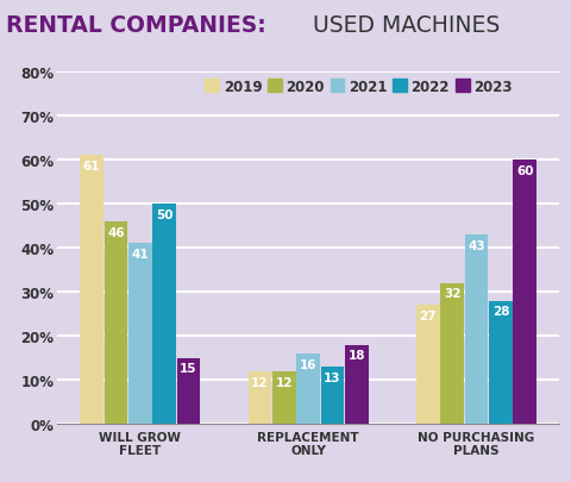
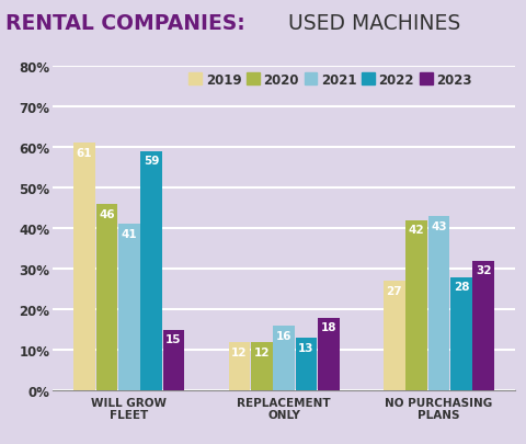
2022/WILL GROW FLEET: 50 -> 59
2020/NO PURCHASING PLANS: 32 -> 42
2023/NO PURCHASING PLANS: 60 -> 32
